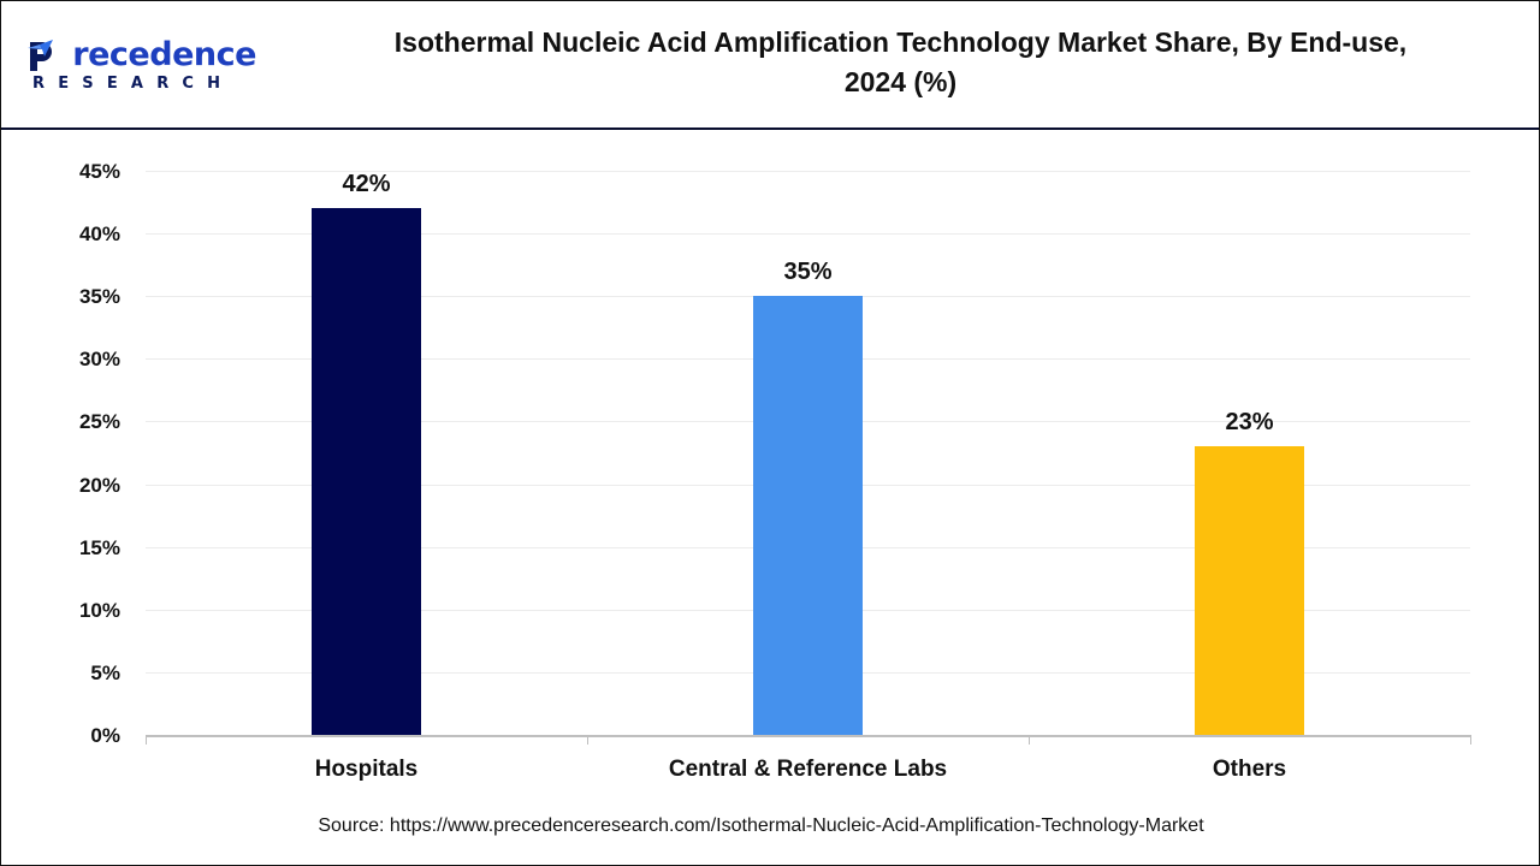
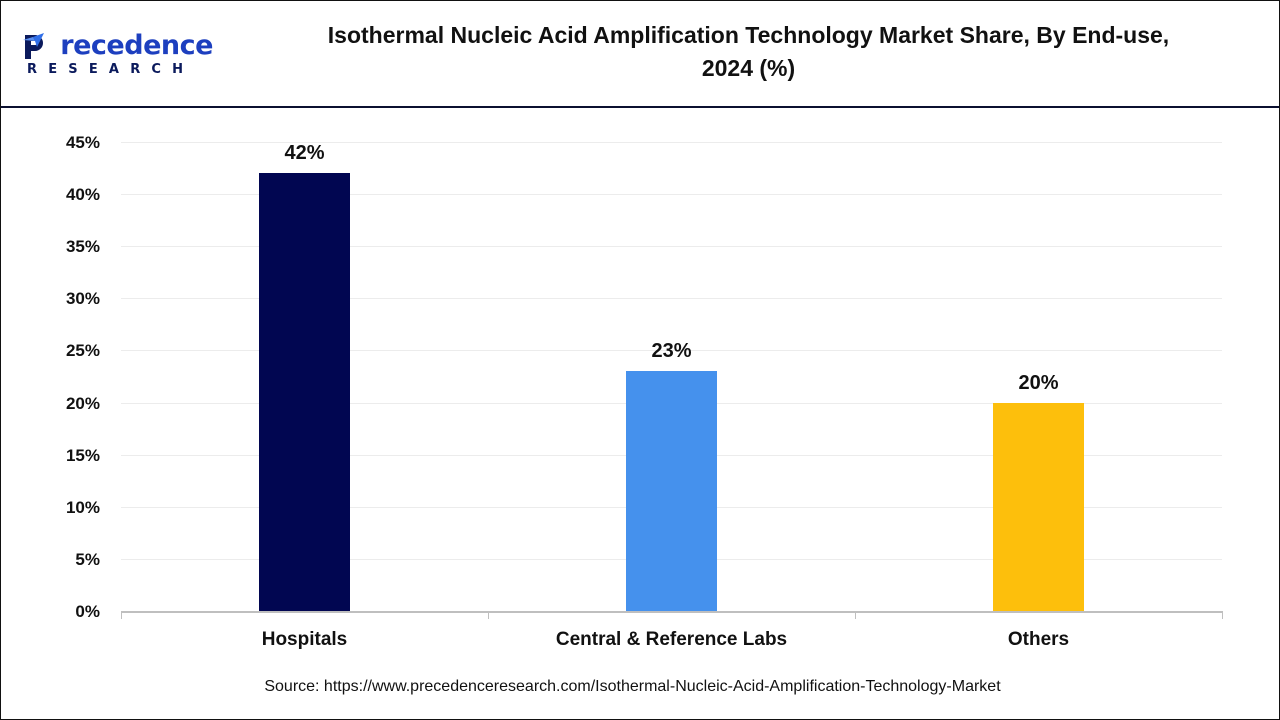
Central & Reference Labs: 35% -> 23%
Others: 23% -> 20%
